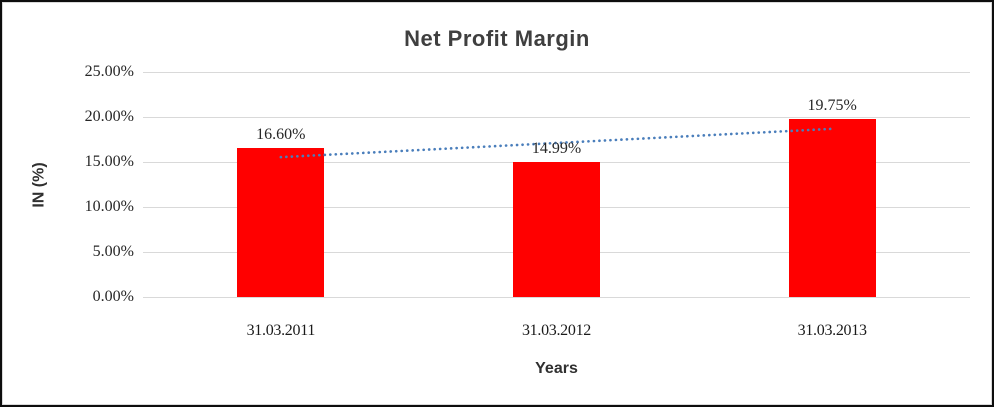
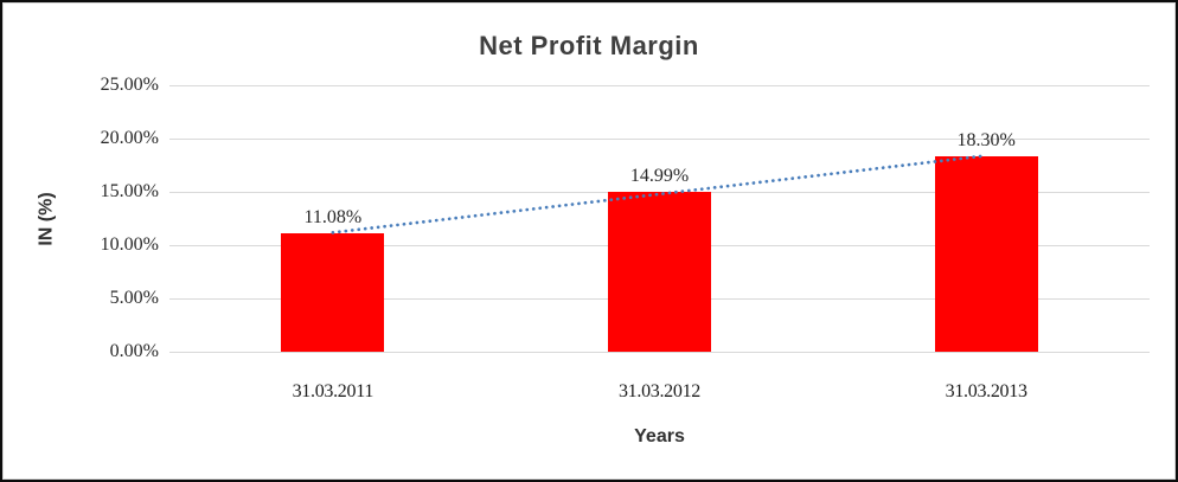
31.03.2011: 16.60% -> 11.08%
31.03.2013: 19.75% -> 18.30%
